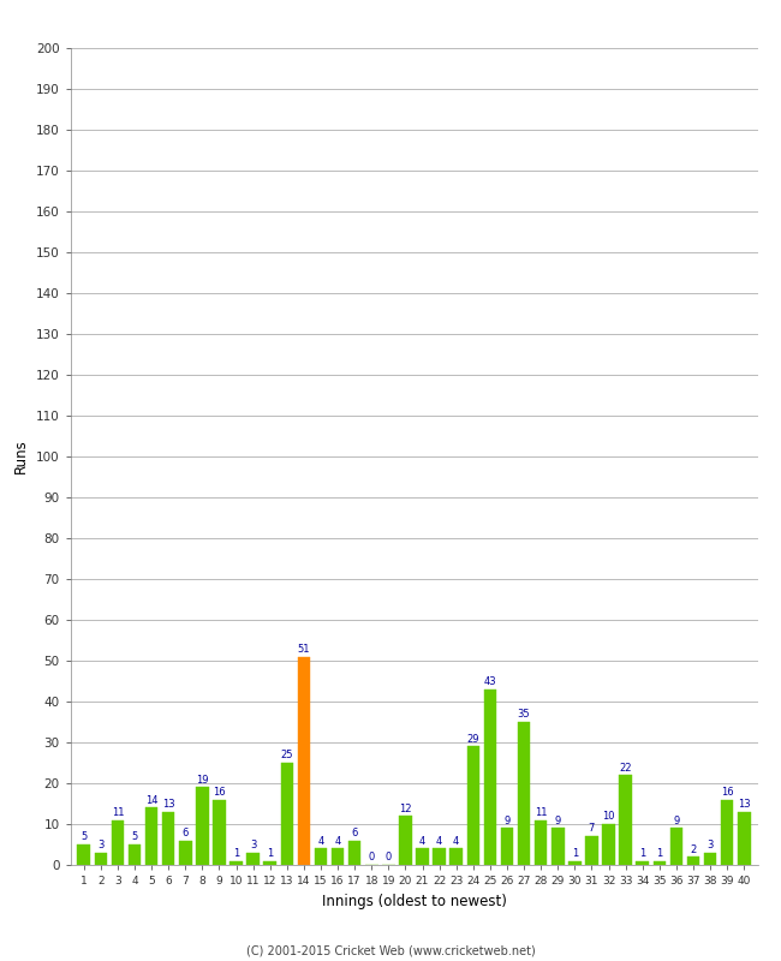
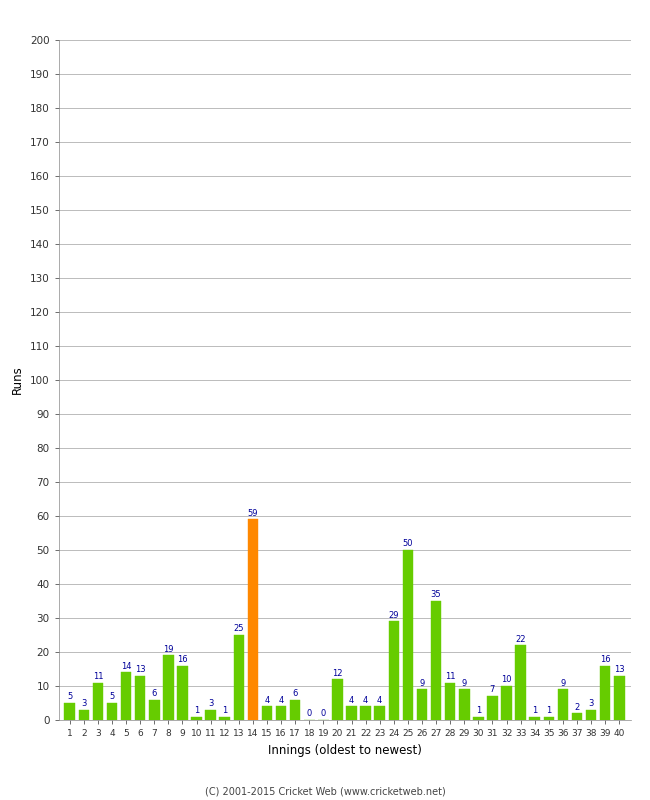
14: 51 -> 59
25: 43 -> 50
